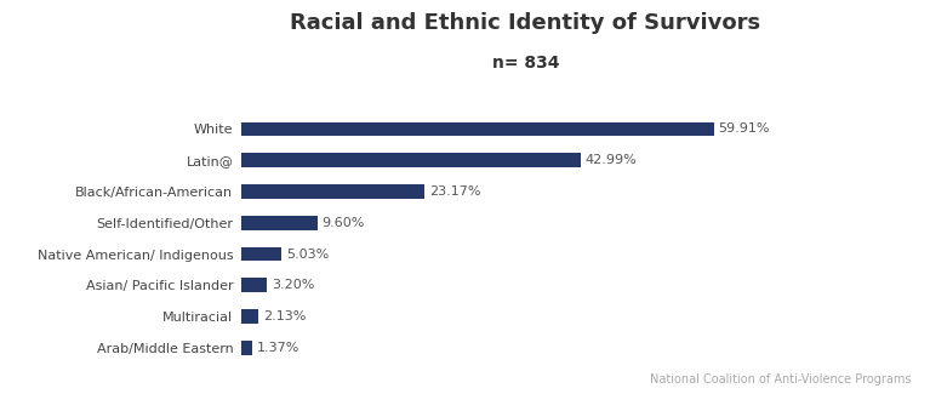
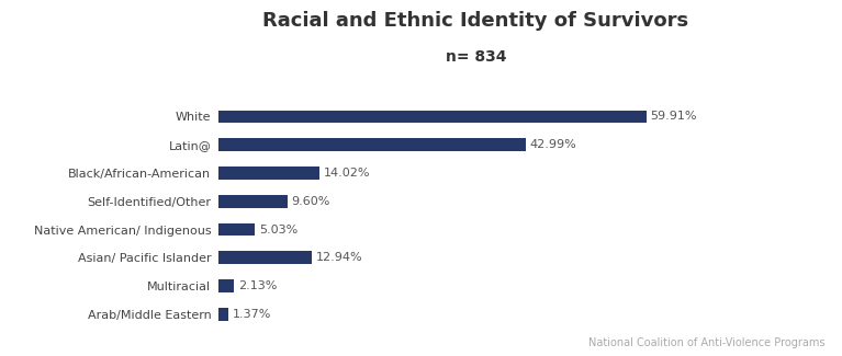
Black/African-American: 23.17% -> 14.02%
Asian/ Pacific Islander: 3.20% -> 12.94%
